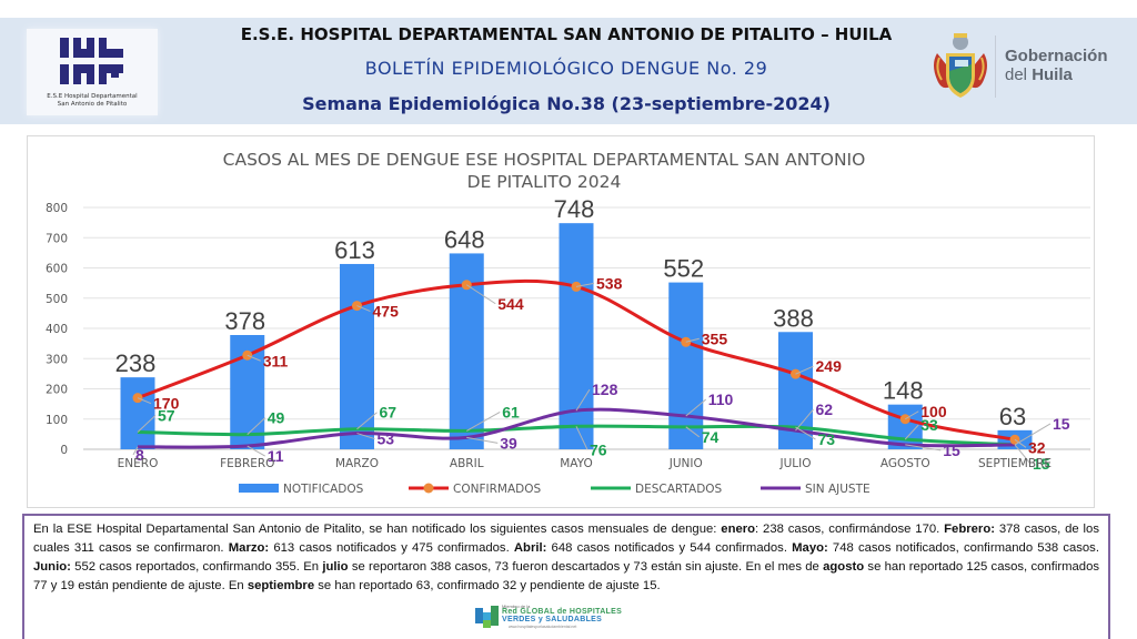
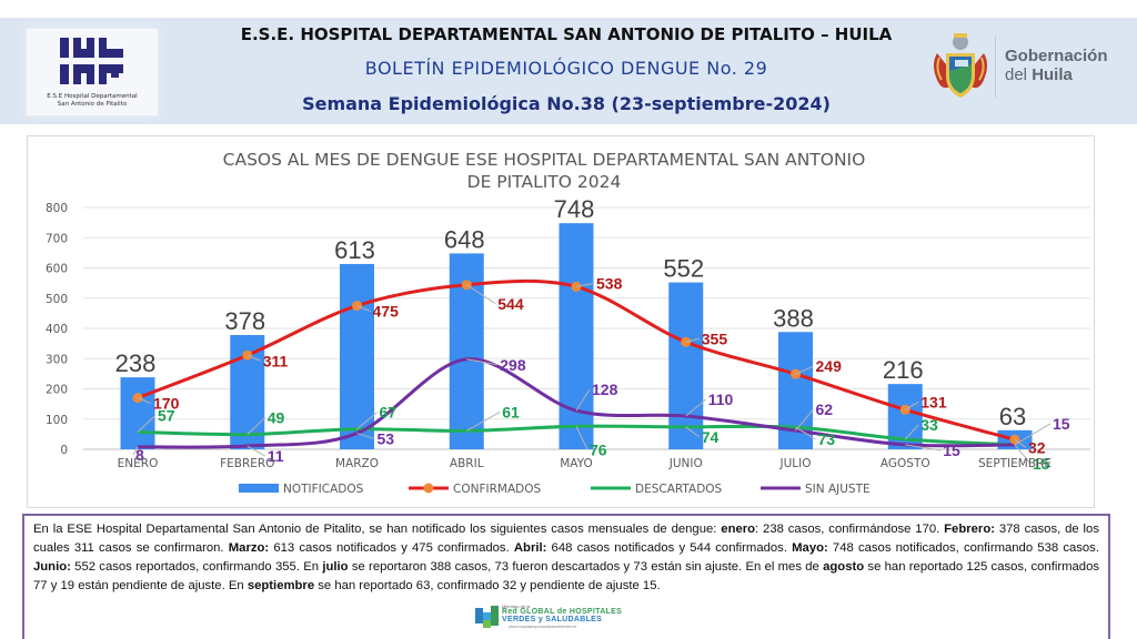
SIN AJUSTE/ABRIL: 39 -> 298
NOTIFICADOS/AGOSTO: 148 -> 216
CONFIRMADOS/AGOSTO: 100 -> 131
